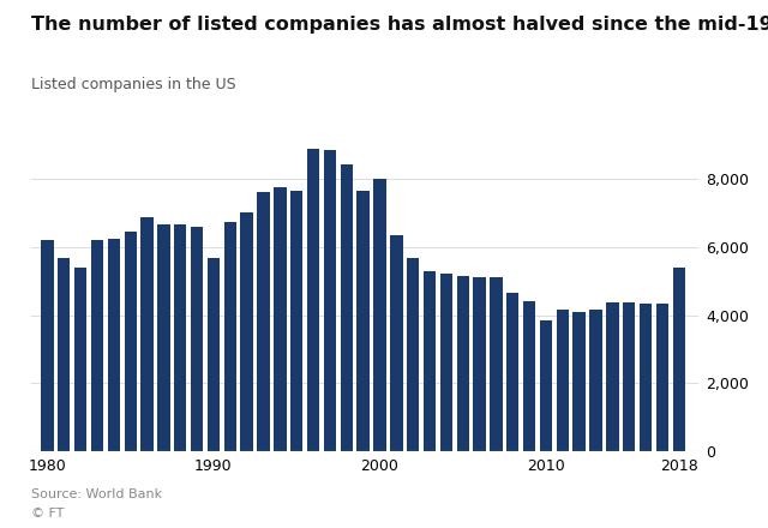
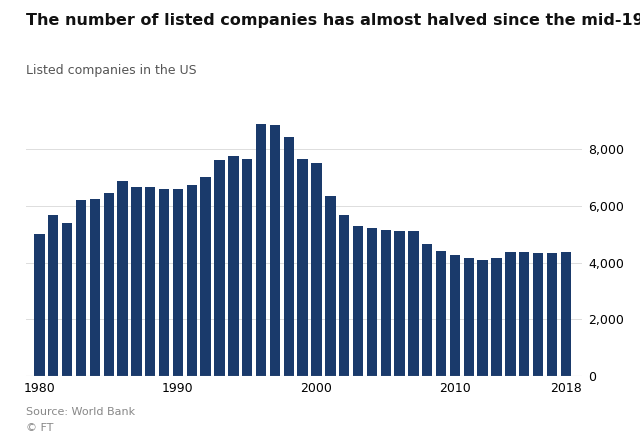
1980: 6,200 -> 5,010
1990: 5,700 -> 6,600
2000: 8,000 -> 7,520
2010: 3,850 -> 4,280
2018: 5,400 -> 4,400
